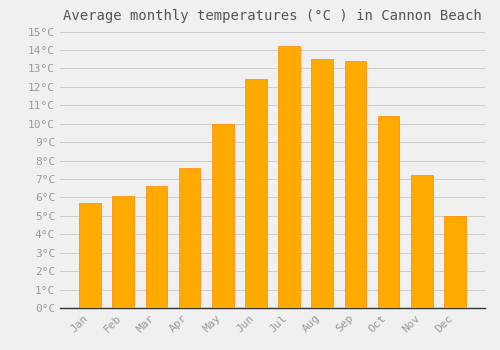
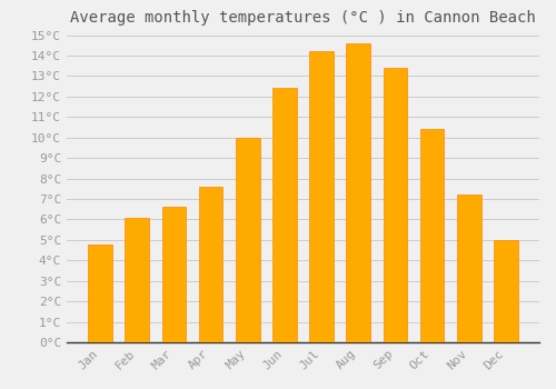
Jan: 5.7°C -> 4.8°C
Aug: 13.5°C -> 14.6°C
